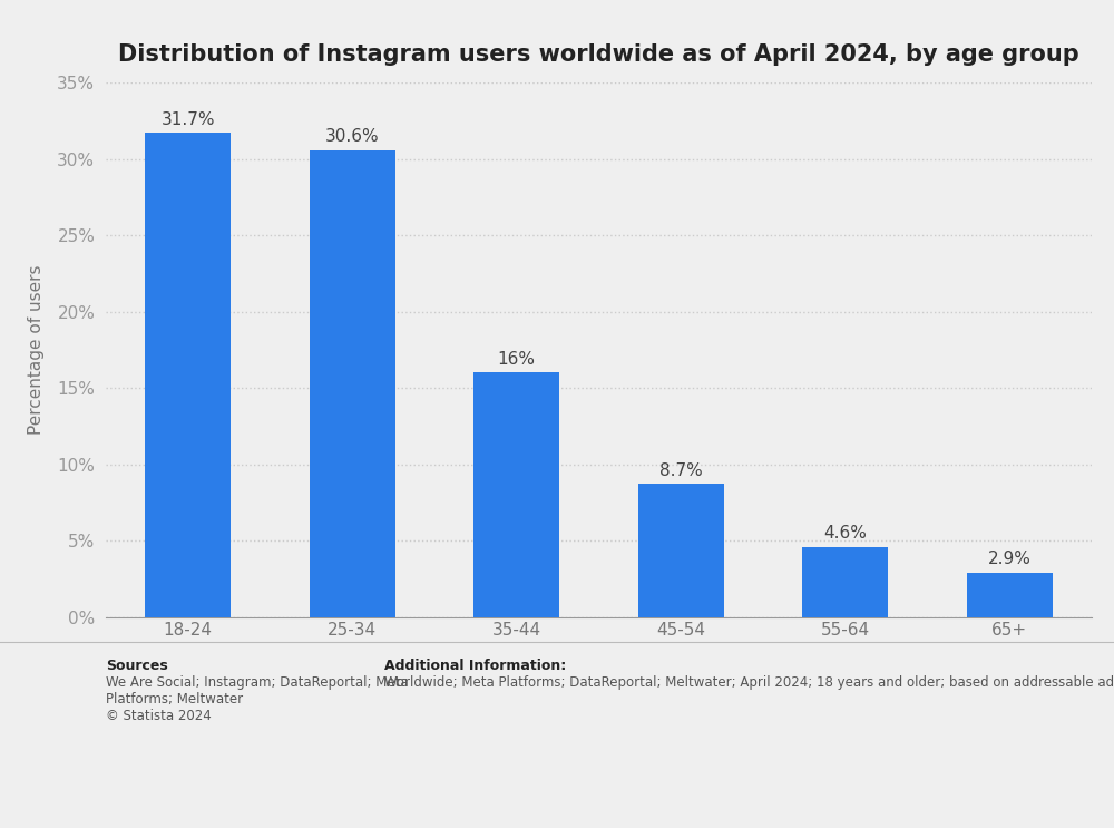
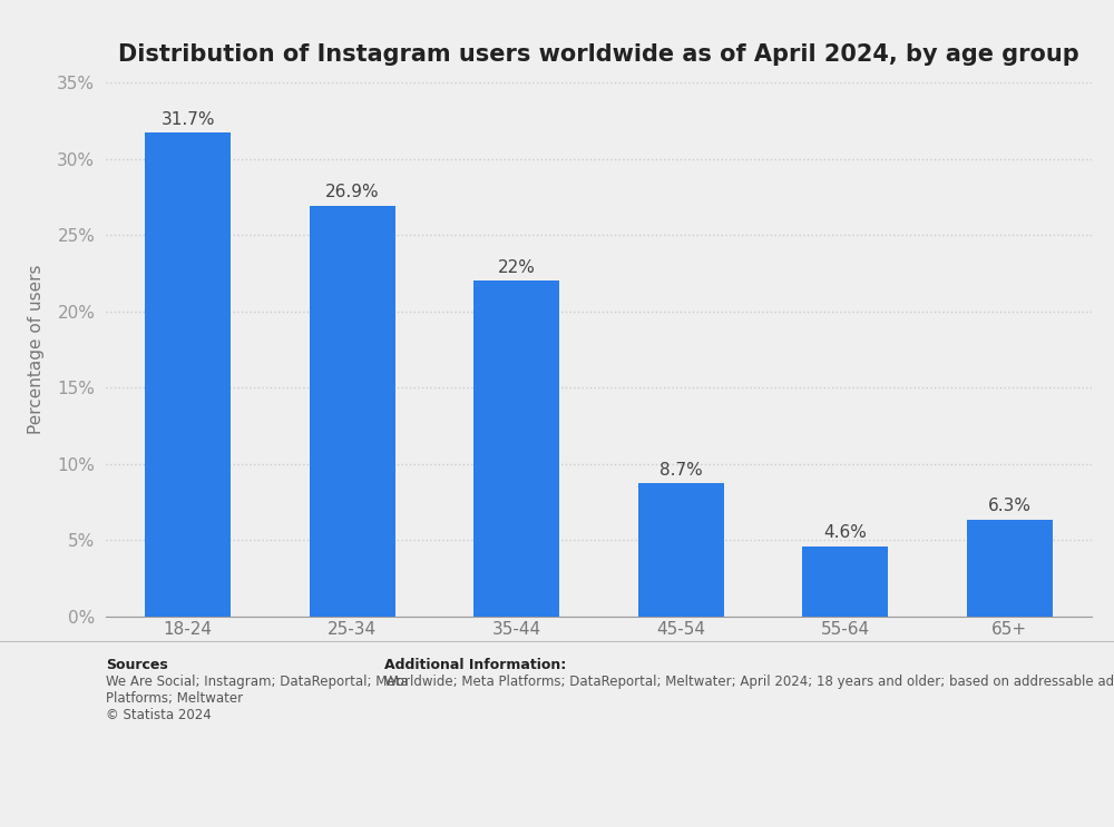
25-34: 30.6% -> 26.9%
35-44: 16% -> 22%
65+: 2.9% -> 6.3%
